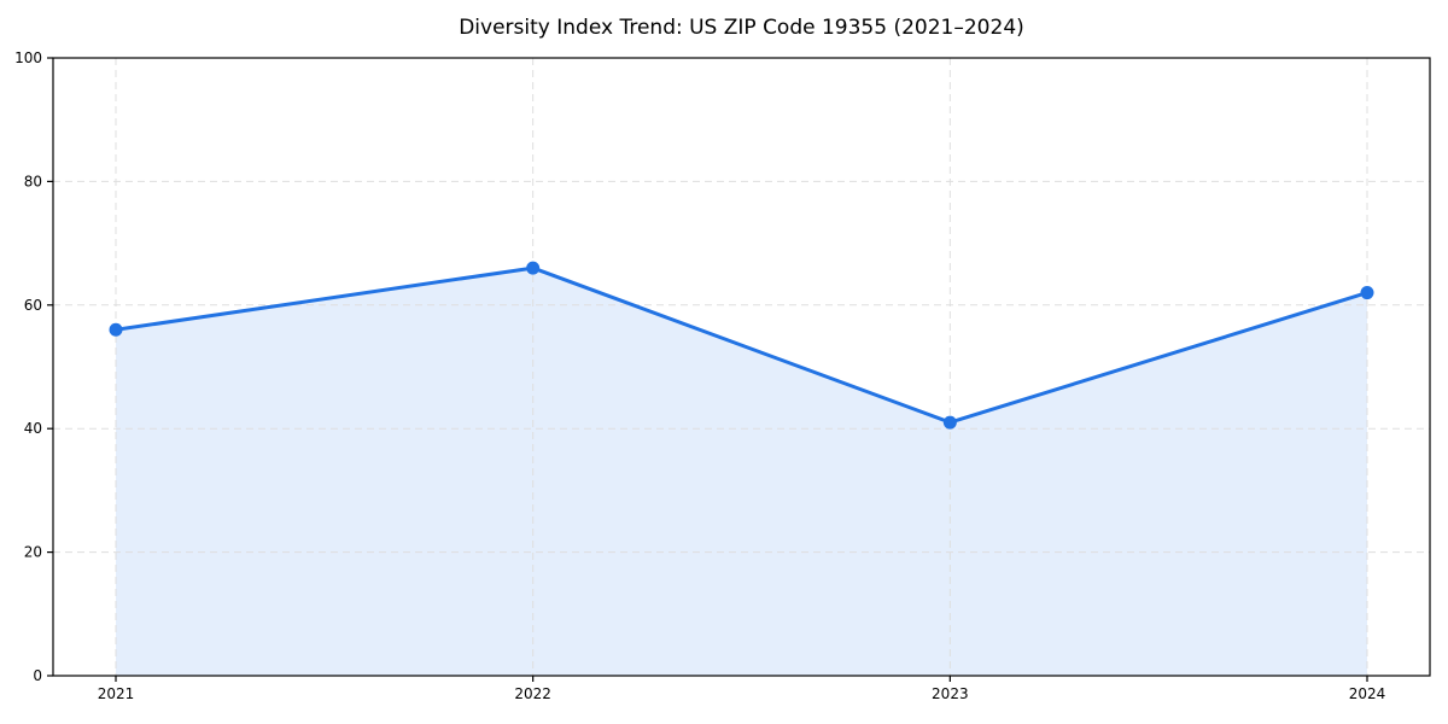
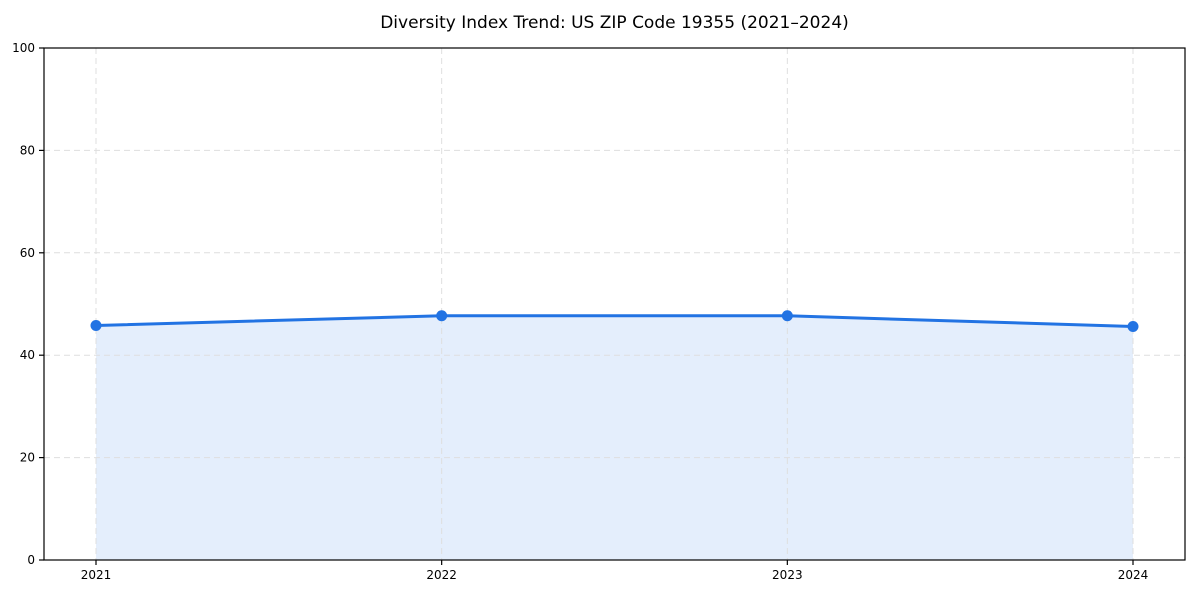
2021: 56 -> 46
2022: 66 -> 48
2023: 41 -> 48
2024: 62 -> 46
